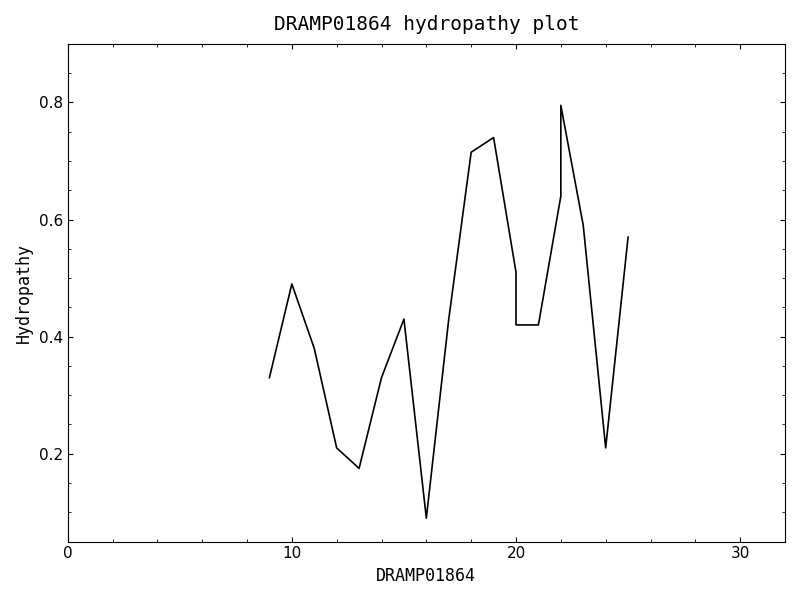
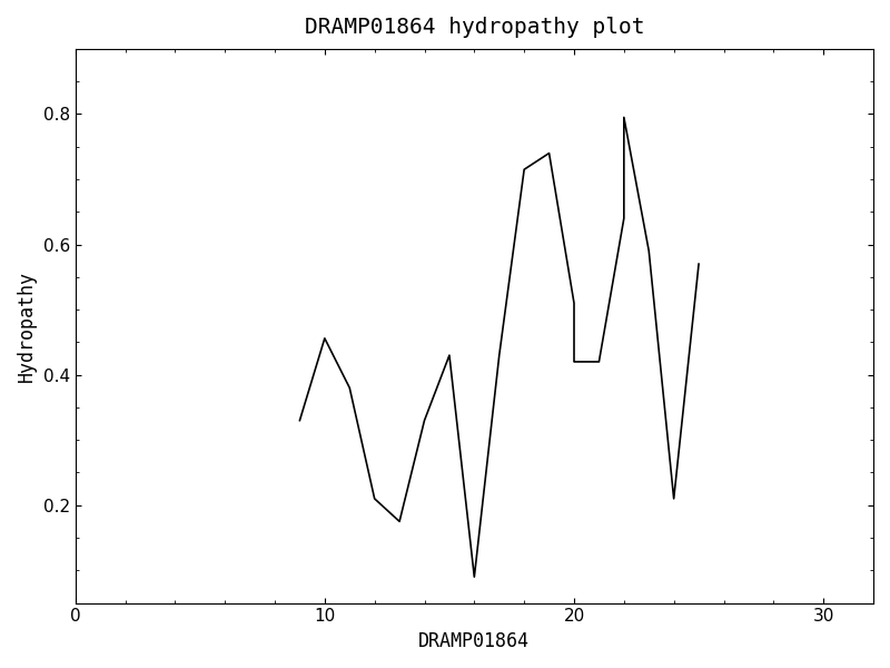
10: 0.490 -> 0.456
